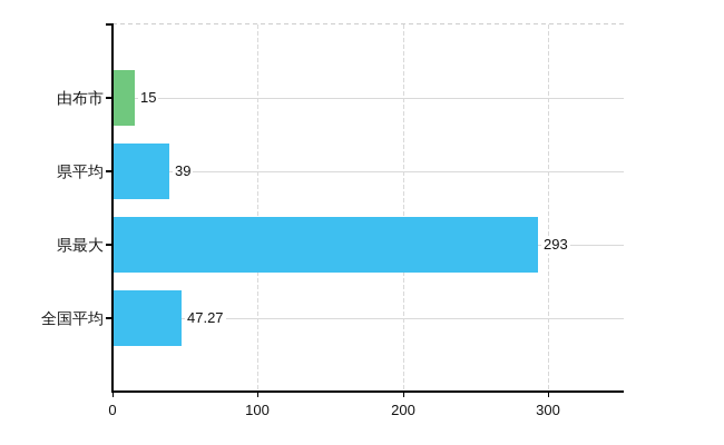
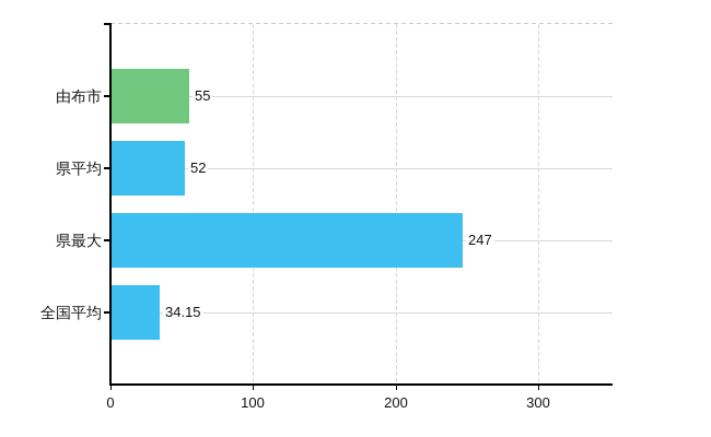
由布市: 15 -> 55
県平均: 39 -> 52
県最大: 293 -> 247
全国平均: 47.27 -> 34.15
